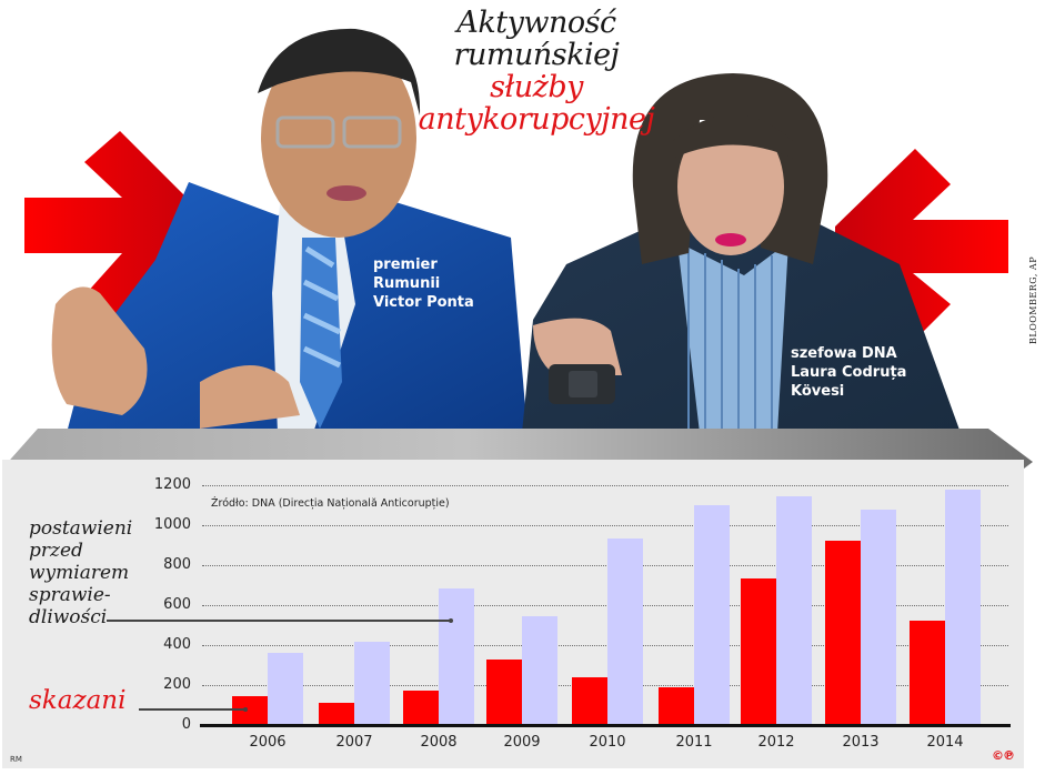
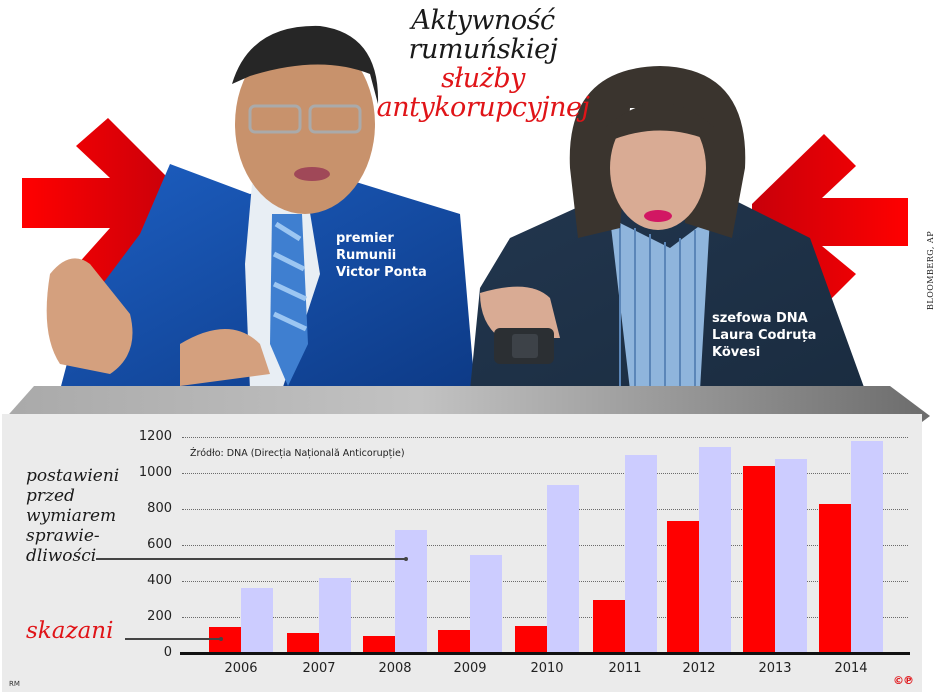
skazani/2008: 170 -> 90
skazani/2009: 330 -> 130
skazani/2010: 240 -> 150
skazani/2011: 190 -> 290
skazani/2013: 920 -> 1040
skazani/2014: 520 -> 830
